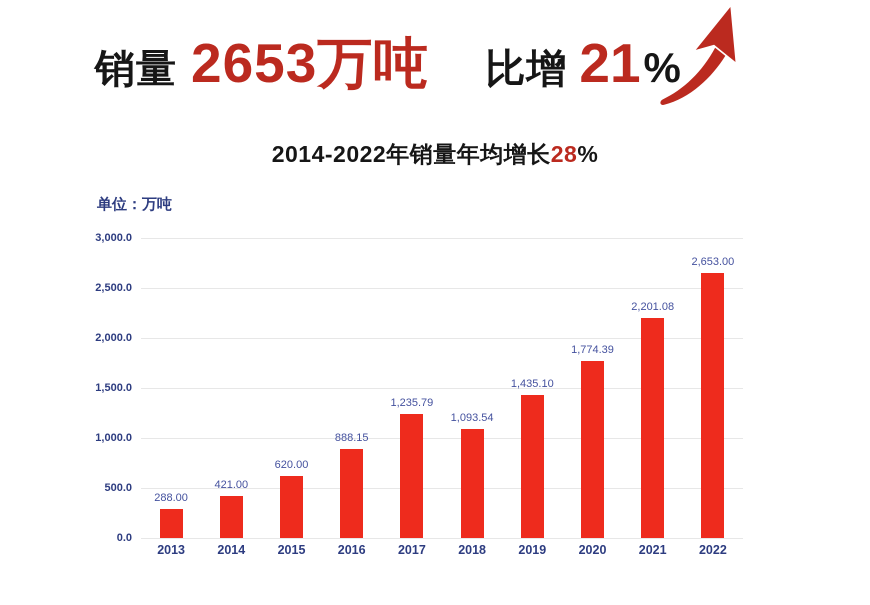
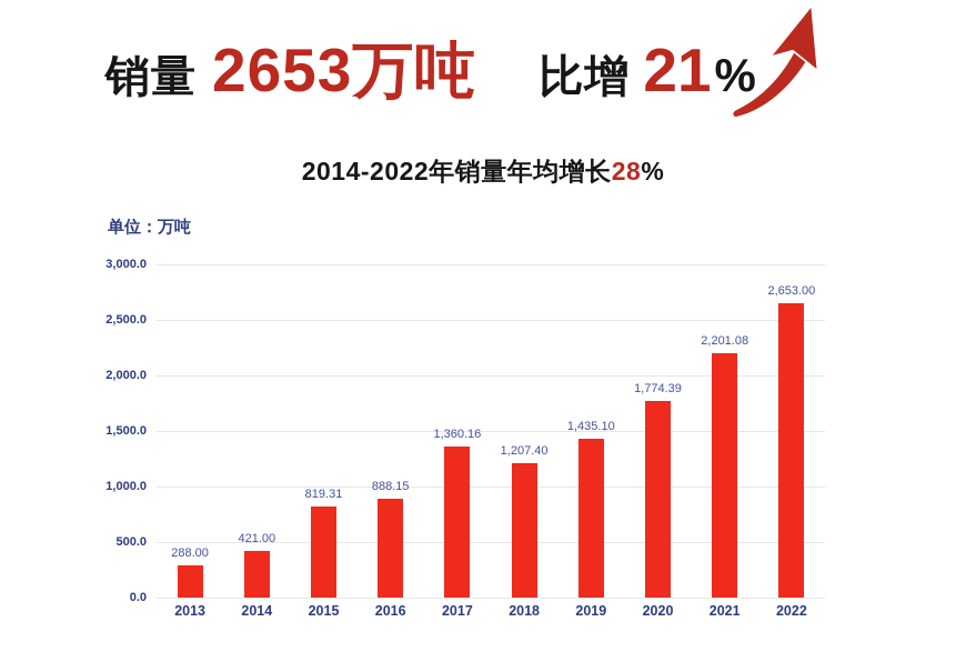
2015: 620.00 -> 819.31
2017: 1,235.79 -> 1,360.16
2018: 1,093.54 -> 1,207.40
